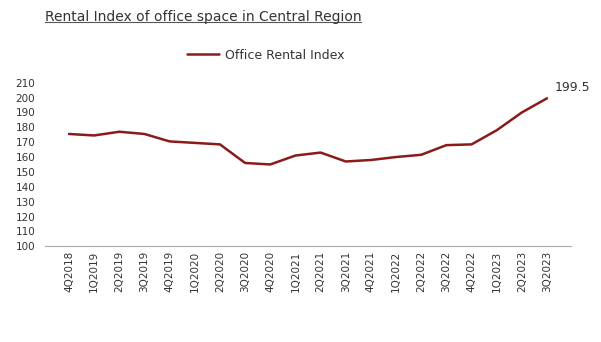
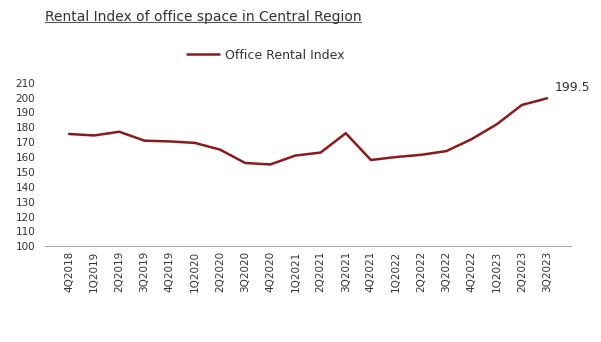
3Q2019: 176 -> 171
2Q2020: 168 -> 165
3Q2021: 157 -> 176
3Q2022: 168 -> 164
4Q2022: 168 -> 172
1Q2023: 178 -> 182
2Q2023: 190 -> 195
